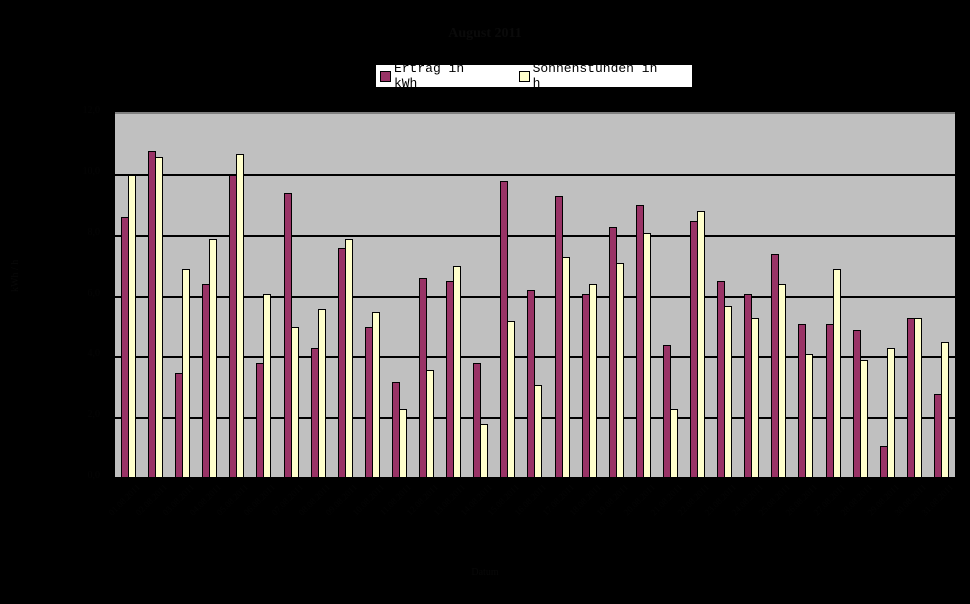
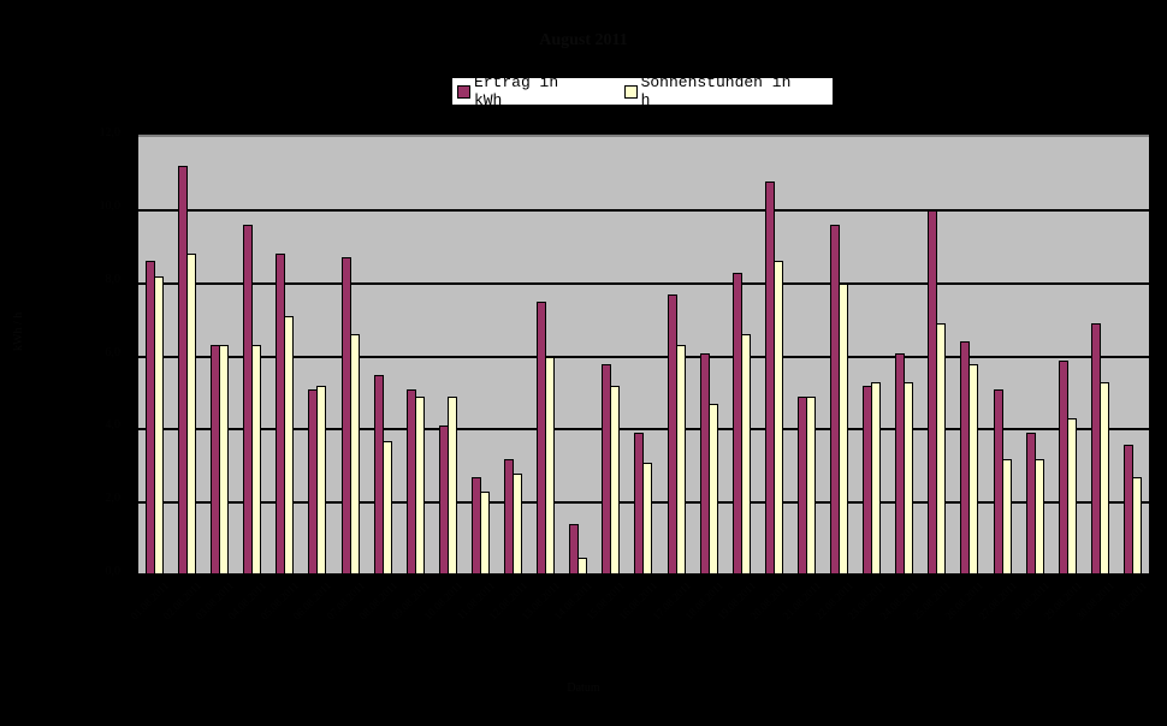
Sonnenstunden in h/01.08.2011: 9,9 -> 8,1
Ertrag in kWh/02.08.2011: 10,7 -> 11,1
Sonnenstunden in h/02.08.2011: 10,5 -> 8,7
Ertrag in kWh/03.08.2011: 3,4 -> 6,2
Sonnenstunden in h/03.08.2011: 6,8 -> 6,2
Ertrag in kWh/04.08.2011: 6,3 -> 9,5
Sonnenstunden in h/04.08.2011: 7,8 -> 6,2
Ertrag in kWh/05.08.2011: 9,9 -> 8,7
Sonnenstunden in h/05.08.2011: 10,6 -> 7,0
Ertrag in kWh/06.08.2011: 3,7 -> 5,0
Sonnenstunden in h/06.08.2011: 6,0 -> 5,1
Ertrag in kWh/07.08.2011: 9,3 -> 8,6
Sonnenstunden in h/07.08.2011: 4,9 -> 6,5
Ertrag in kWh/08.08.2011: 4,2 -> 5,4
Sonnenstunden in h/08.08.2011: 5,5 -> 3,6
Ertrag in kWh/09.08.2011: 7,5 -> 5,0
Sonnenstunden in h/09.08.2011: 7,8 -> 4,8
Ertrag in kWh/10.08.2011: 4,9 -> 4,0
Sonnenstunden in h/10.08.2011: 5,4 -> 4,8
Ertrag in kWh/11.08.2011: 3,1 -> 2,6
Ertrag in kWh/12.08.2011: 6,5 -> 3,1
Sonnenstunden in h/12.08.2011: 3,5 -> 2,7
Ertrag in kWh/13.08.2011: 6,4 -> 7,4
Sonnenstunden in h/13.08.2011: 6,9 -> 5,9
Ertrag in kWh/14.08.2011: 3,7 -> 1,3
Sonnenstunden in h/14.08.2011: 1,7 -> 0,4
Ertrag in kWh/15.08.2011: 9,7 -> 5,7
Ertrag in kWh/16.08.2011: 6,1 -> 3,8
Ertrag in kWh/17.08.2011: 9,2 -> 7,6
Sonnenstunden in h/17.08.2011: 7,2 -> 6,2
Sonnenstunden in h/18.08.2011: 6,3 -> 4,6
Sonnenstunden in h/19.08.2011: 7,0 -> 6,5
Ertrag in kWh/20.08.2011: 8,9 -> 10,7
Sonnenstunden in h/20.08.2011: 8,0 -> 8,5
Ertrag in kWh/21.08.2011: 4,3 -> 4,8
Sonnenstunden in h/21.08.2011: 2,2 -> 4,8
Ertrag in kWh/22.08.2011: 8,4 -> 9,5
Sonnenstunden in h/22.08.2011: 8,7 -> 7,9
Ertrag in kWh/23.08.2011: 6,4 -> 5,1
Sonnenstunden in h/23.08.2011: 5,6 -> 5,2
Ertrag in kWh/25.08.2011: 7,3 -> 9,9
Sonnenstunden in h/25.08.2011: 6,3 -> 6,8
Ertrag in kWh/26.08.2011: 5,0 -> 6,3
Sonnenstunden in h/26.08.2011: 4,0 -> 5,7
Sonnenstunden in h/27.08.2011: 6,8 -> 3,1
Ertrag in kWh/28.08.2011: 4,8 -> 3,8
Sonnenstunden in h/28.08.2011: 3,8 -> 3,1
Ertrag in kWh/29.08.2011: 1,0 -> 5,8
Ertrag in kWh/30.08.2011: 5,2 -> 6,8
Ertrag in kWh/31.08.2011: 2,7 -> 3,5
Sonnenstunden in h/31.08.2011: 4,4 -> 2,6
